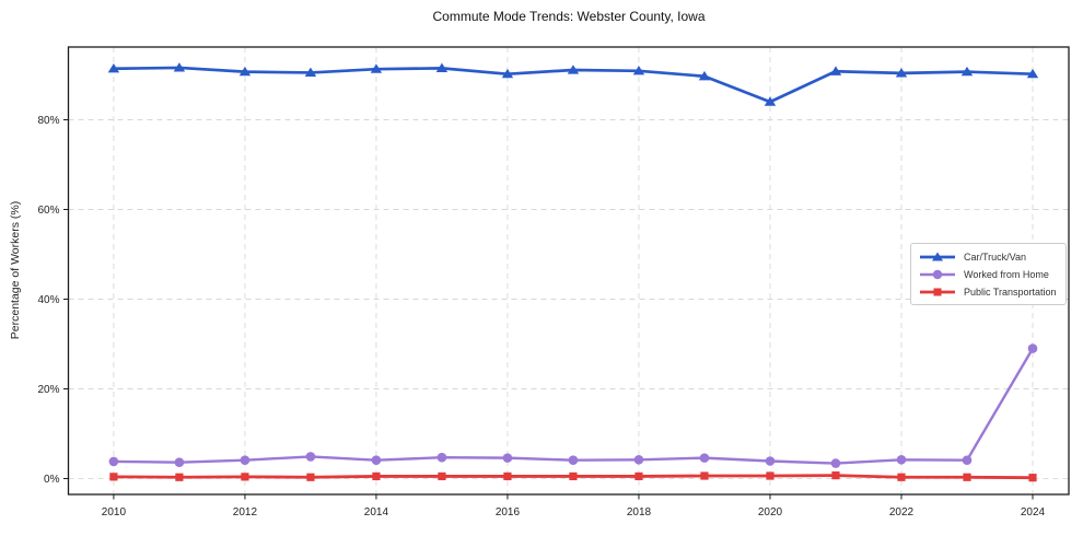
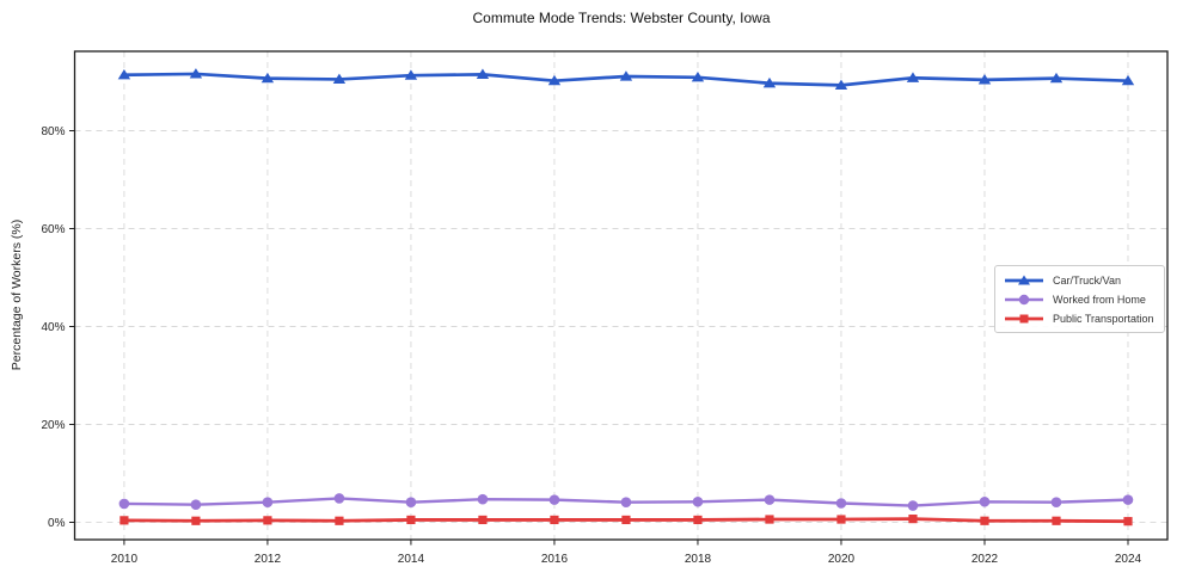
Car/Truck/Van/2020: 84% -> 89%
Worked from Home/2024: 29% -> 5%
